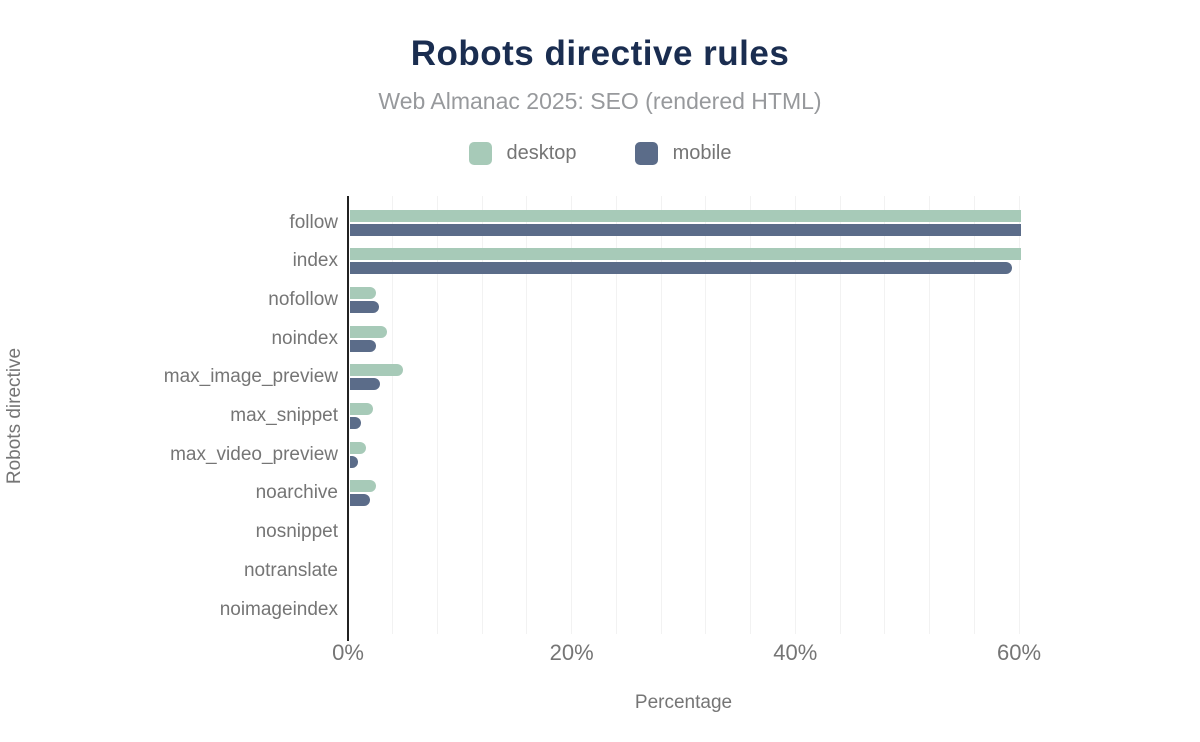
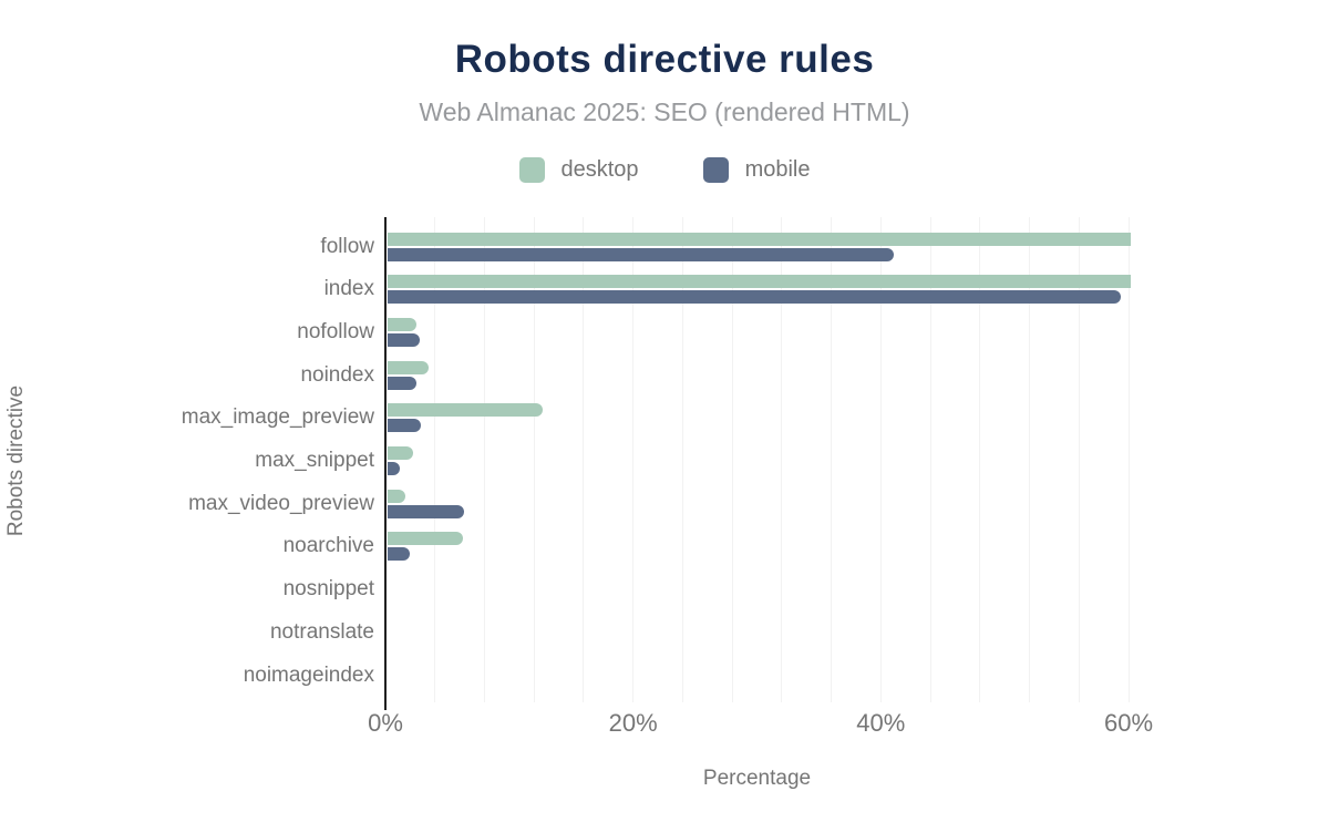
mobile/follow: 60.0% -> 40.9%
desktop/max_image_preview: 4.7% -> 12.5%
mobile/max_video_preview: 0.7% -> 6.2%
desktop/noarchive: 2.3% -> 6.1%
